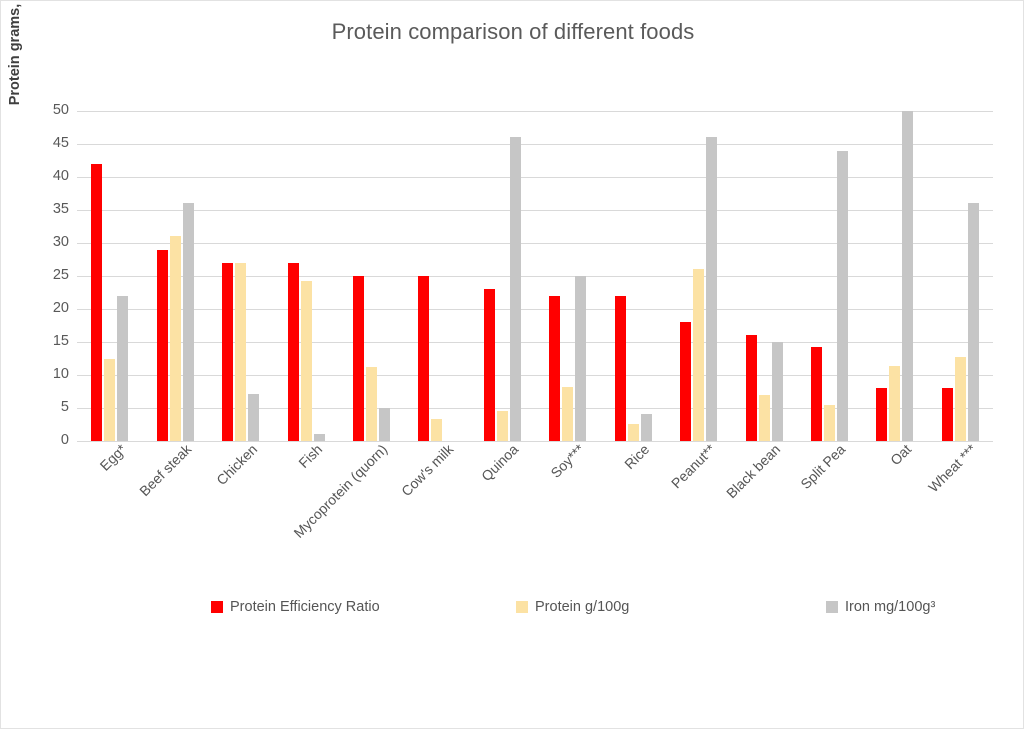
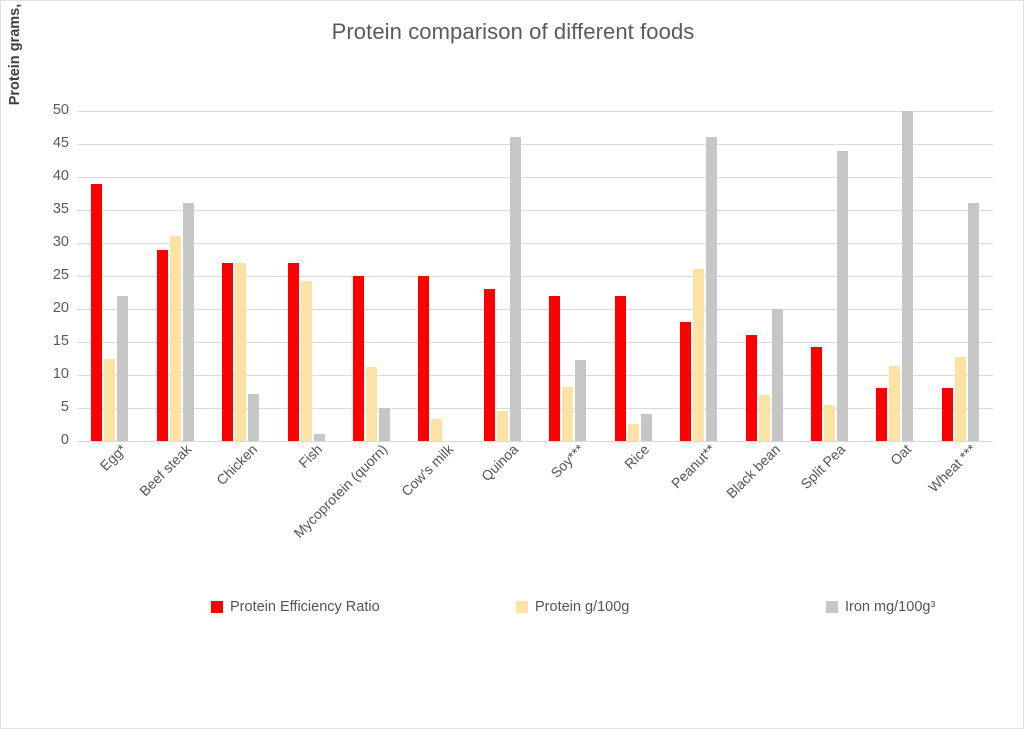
Protein Efficiency Ratio/Egg*: 42 -> 39
Iron mg/100g³/Soy***: 25 -> 12
Iron mg/100g³/Black bean: 15 -> 20
